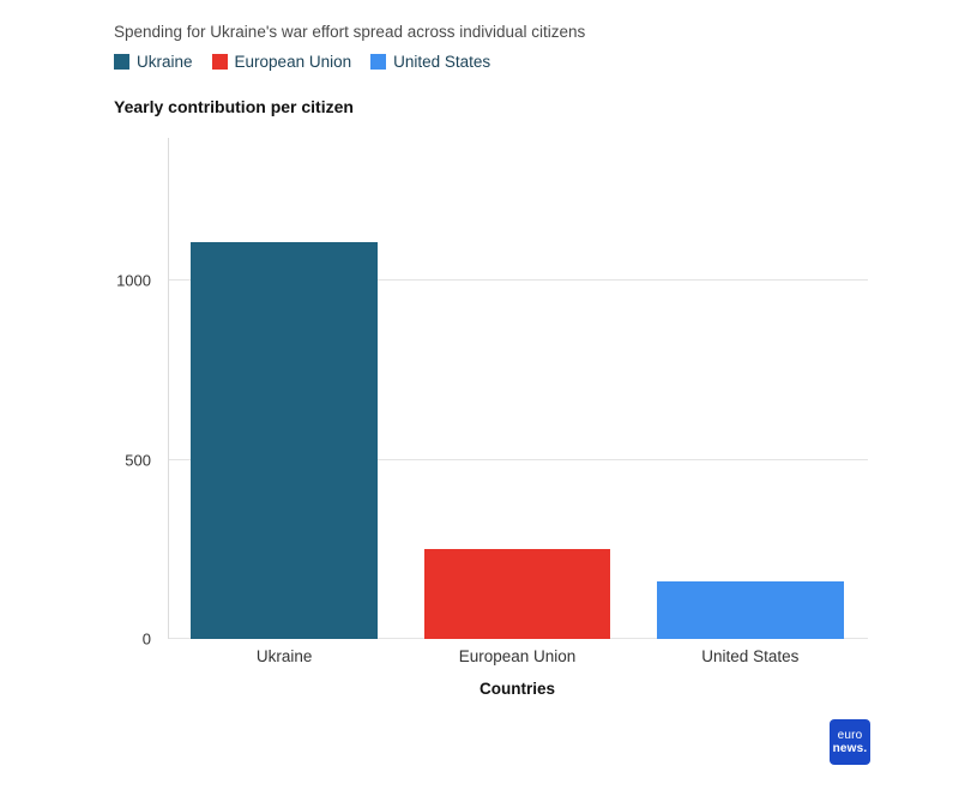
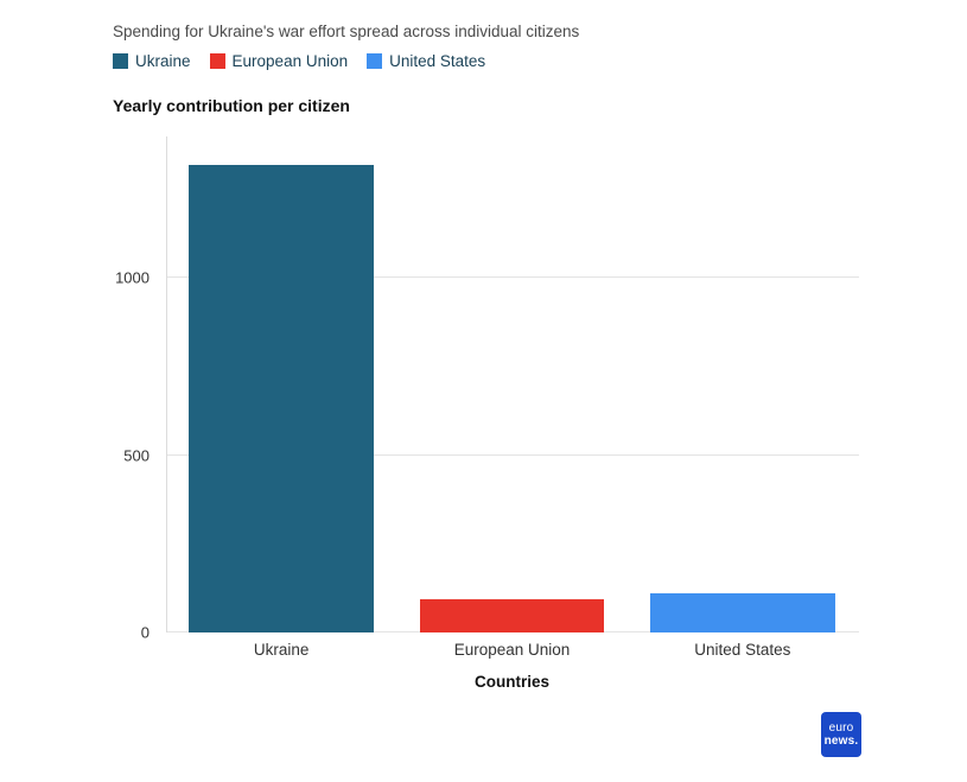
Ukraine: 1110 -> 1320
European Union: 250 -> 100
United States: 160 -> 110
